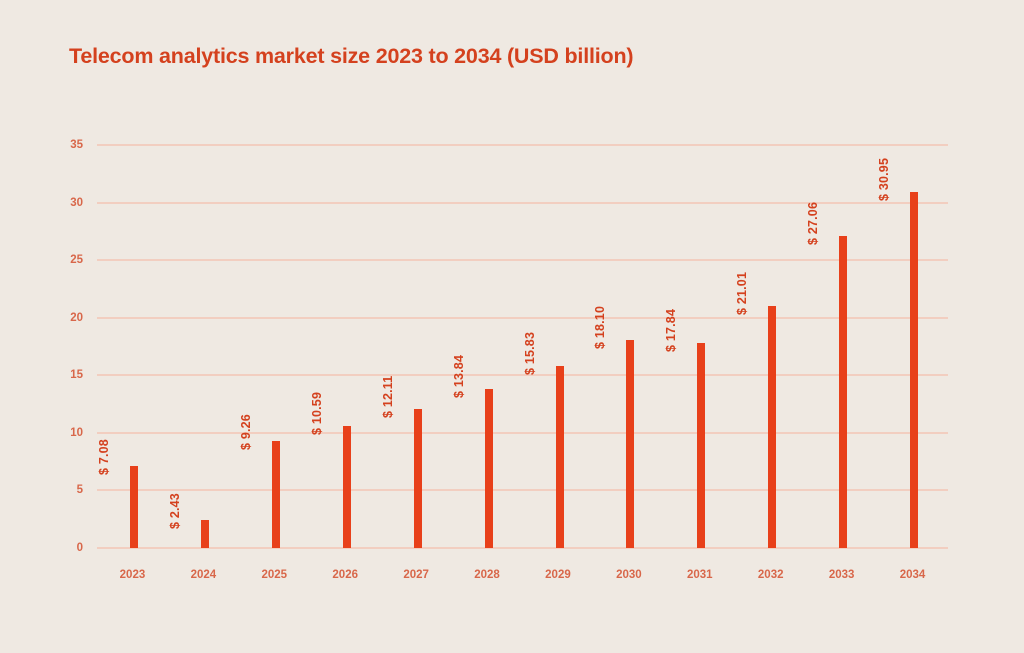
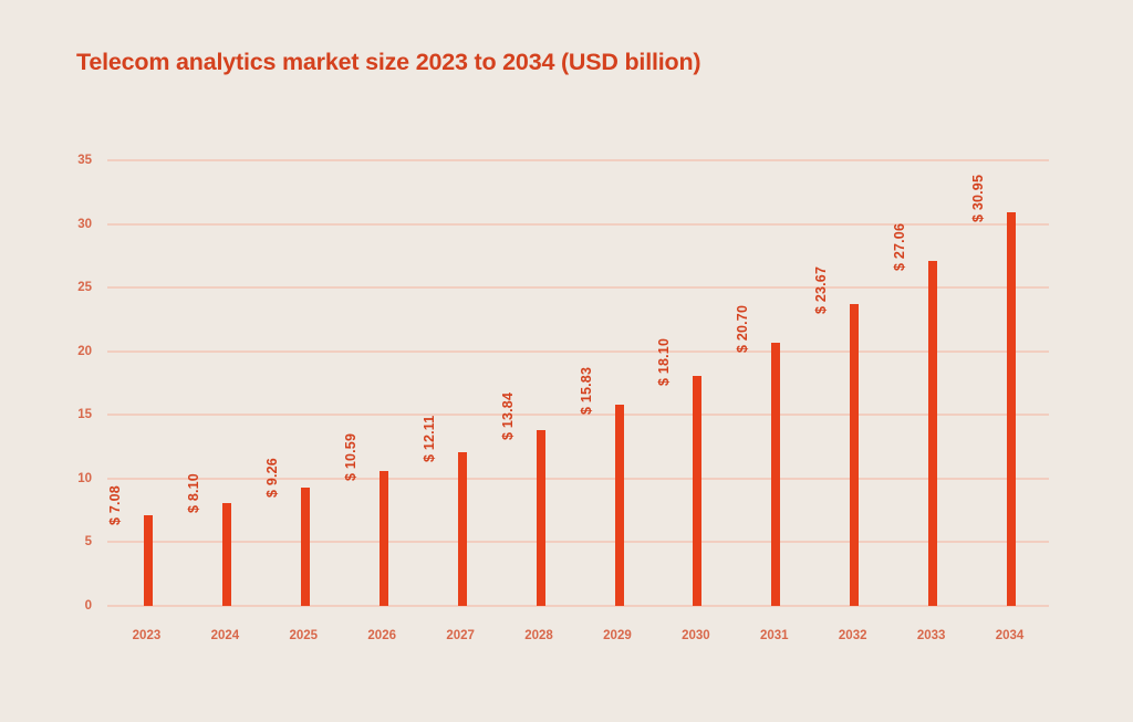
2024: 2.43 -> 8.10
2031: 17.84 -> 20.70
2032: 21.01 -> 23.67
